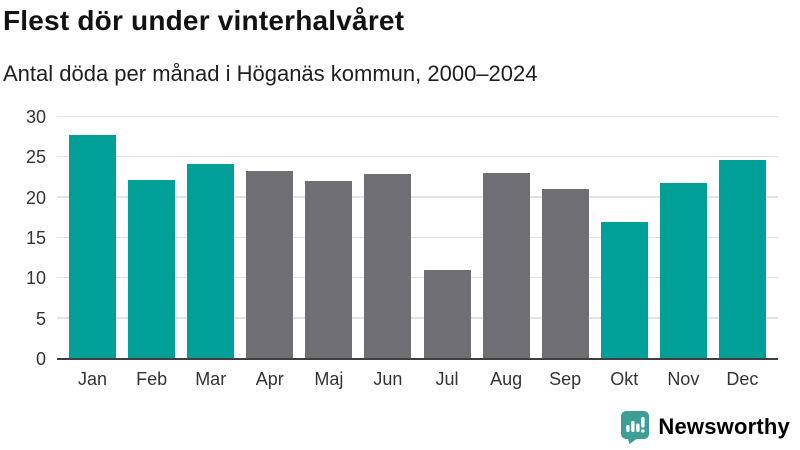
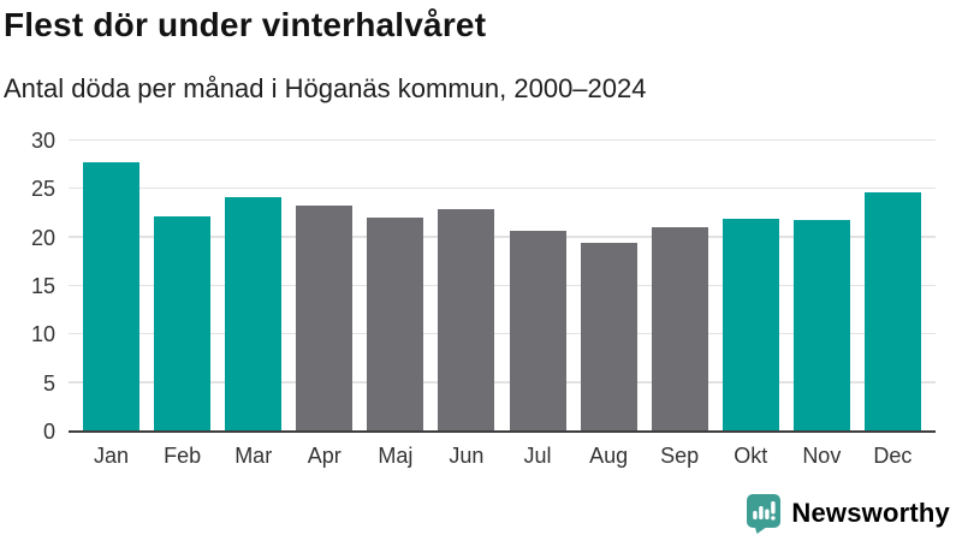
Jul: 11 -> 21
Aug: 23 -> 20
Okt: 17 -> 22
